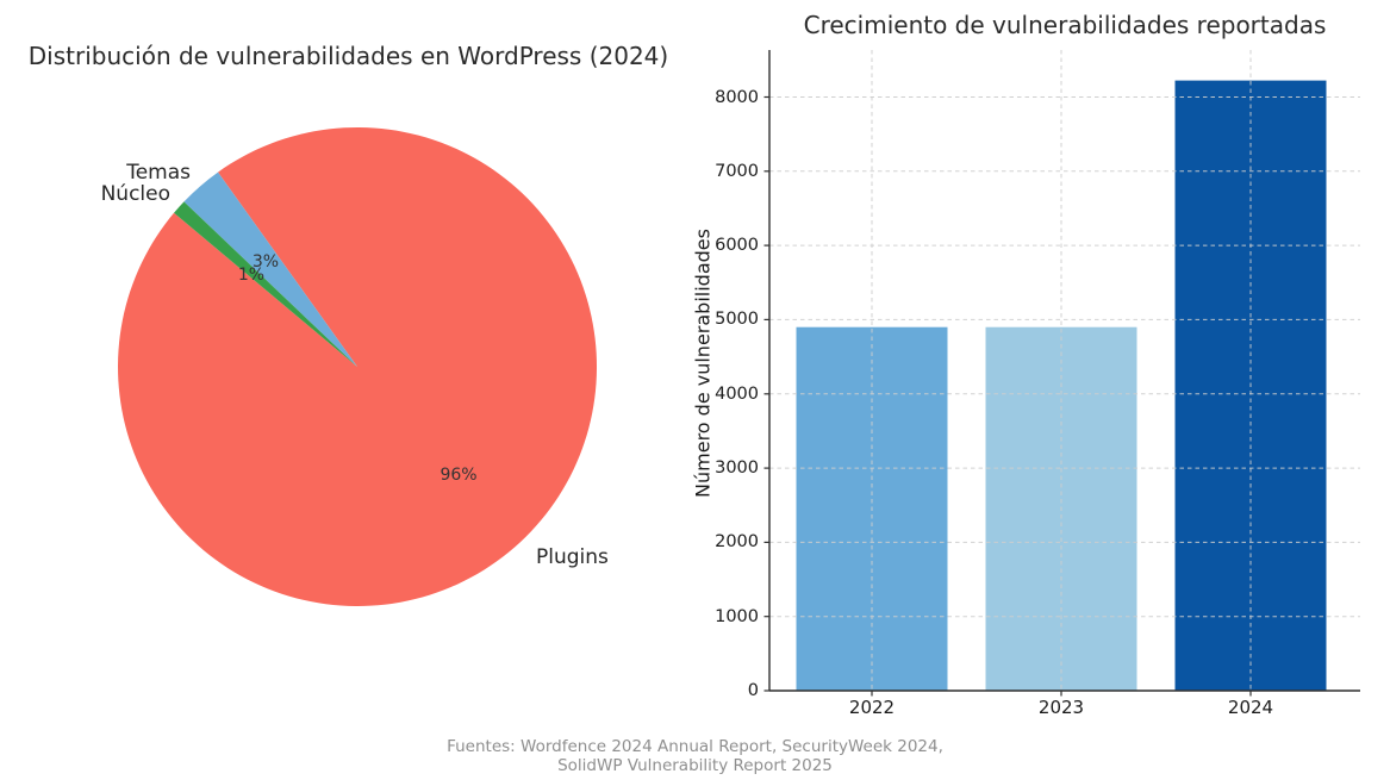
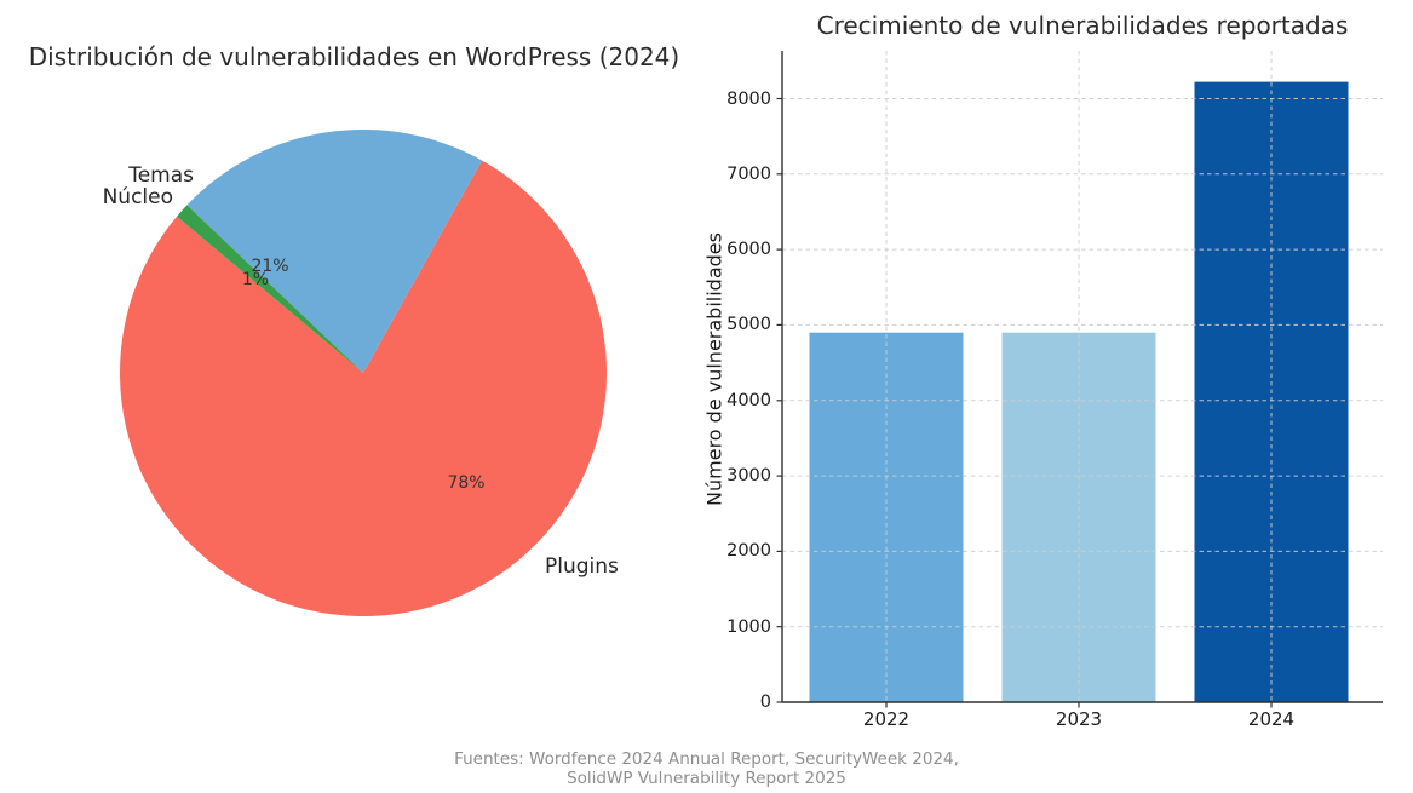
Distribución de vulnerabilidades en WordPress (2024)/Plugins: 96% -> 78%
Distribución de vulnerabilidades en WordPress (2024)/Temas: 3% -> 21%
